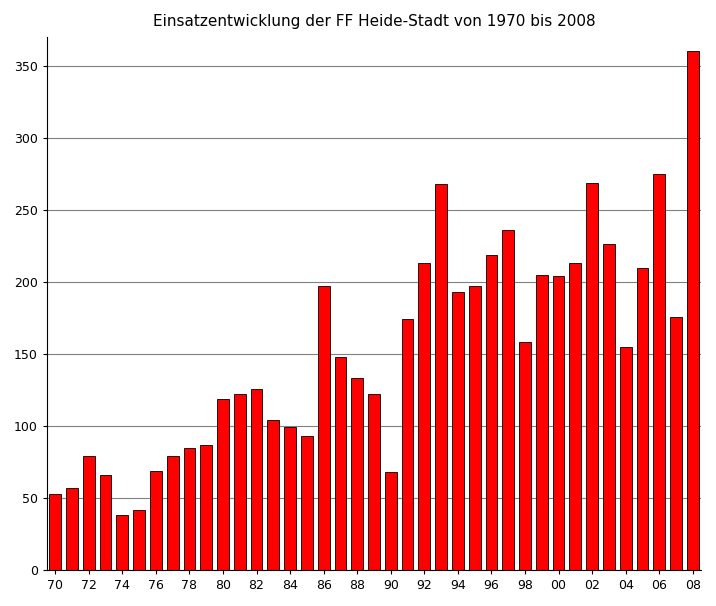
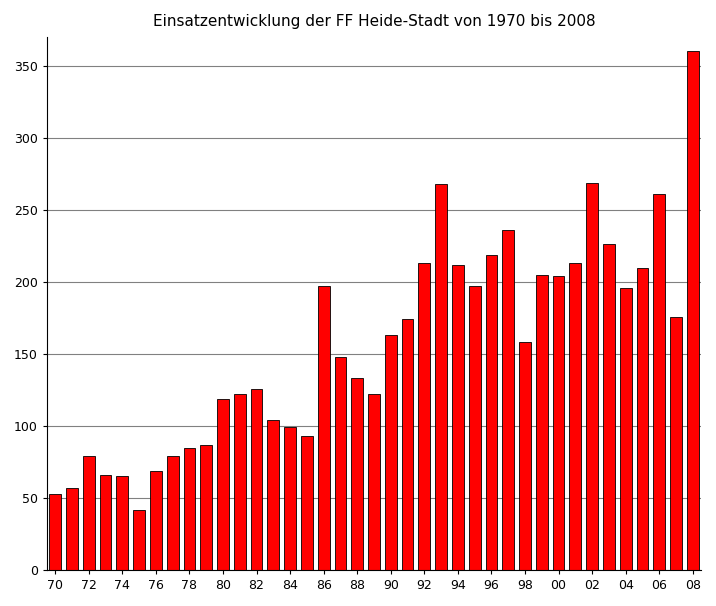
74: 38 -> 65
90: 68 -> 163
94: 193 -> 212
04: 155 -> 196
06: 275 -> 261
